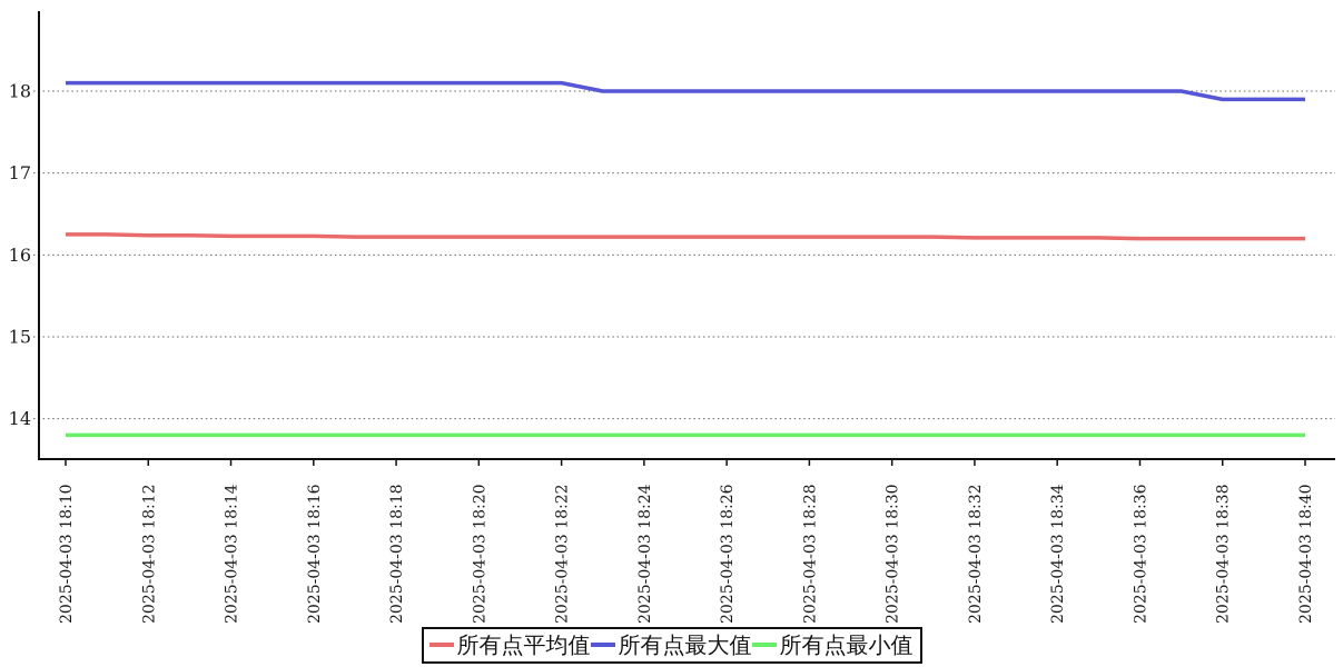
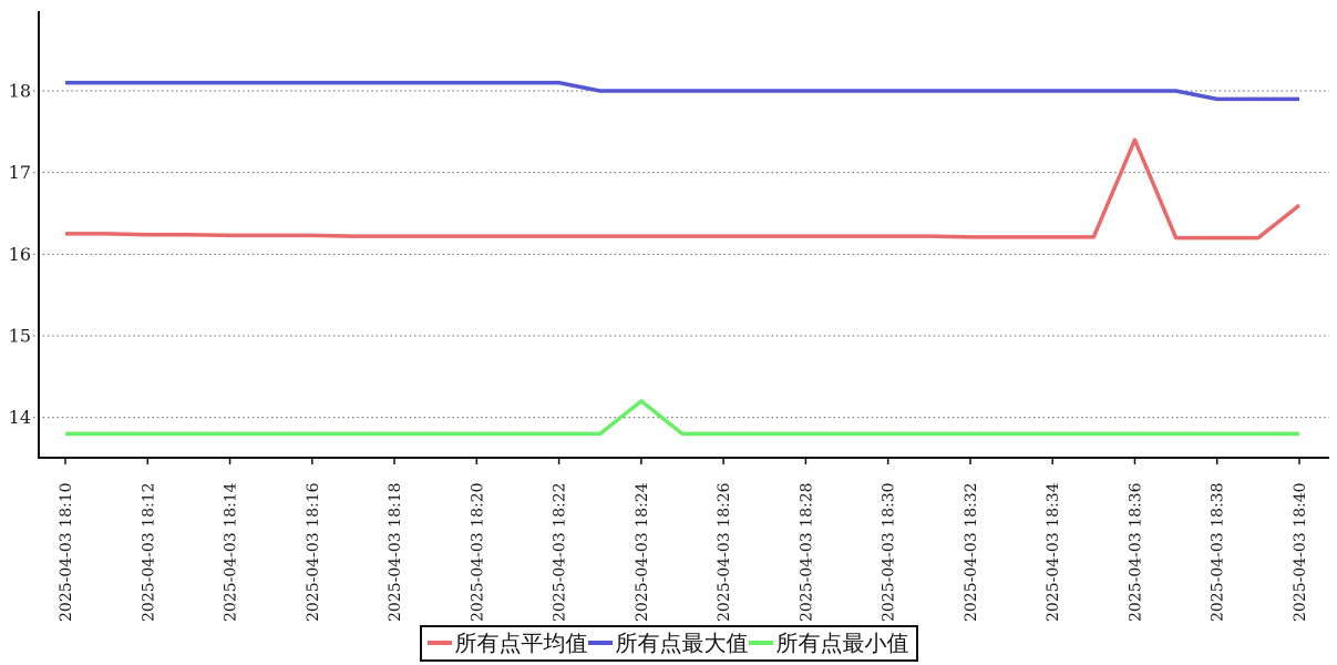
所有点最小值/2025-04-03 18:24: 13.8 -> 14.2
所有点平均值/2025-04-03 18:36: 16.2 -> 17.4
所有点平均值/2025-04-03 18:40: 16.2 -> 16.6
